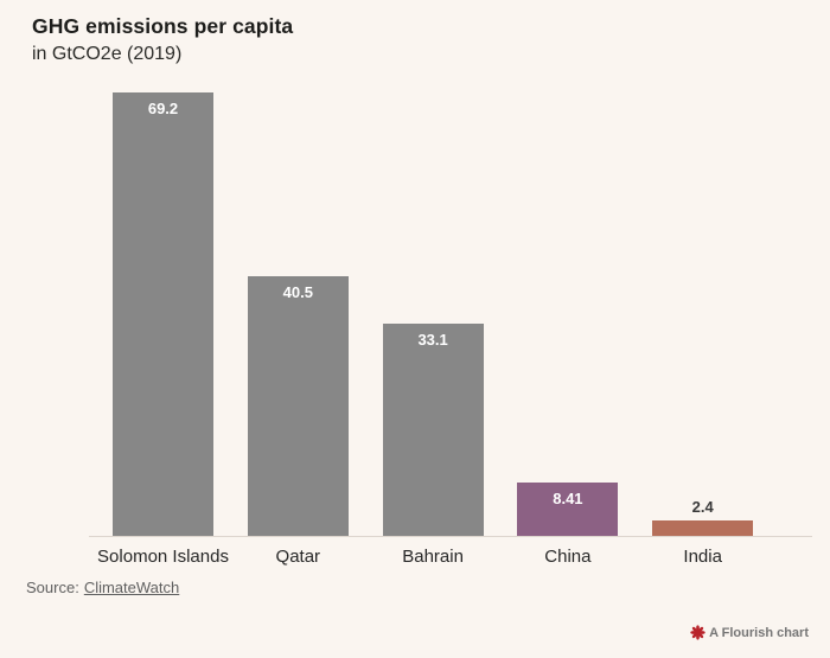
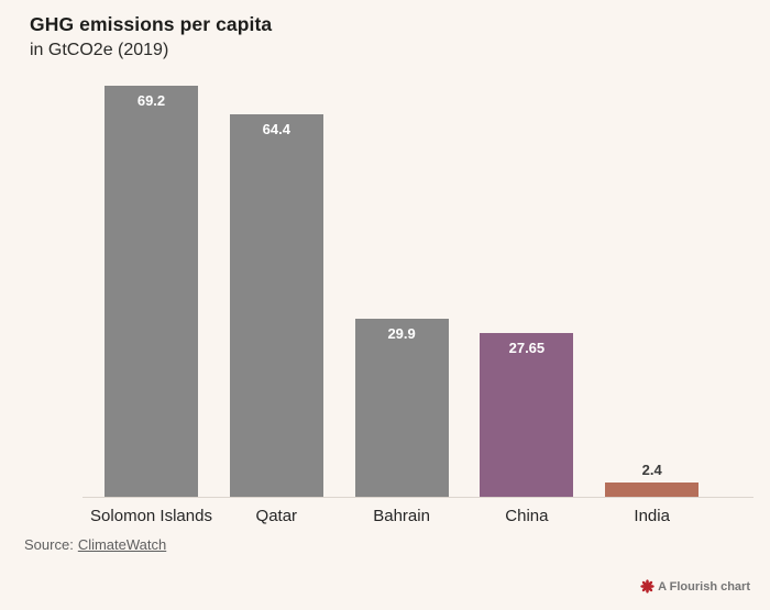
Qatar: 40.5 -> 64.4
Bahrain: 33.1 -> 29.9
China: 8.41 -> 27.65
